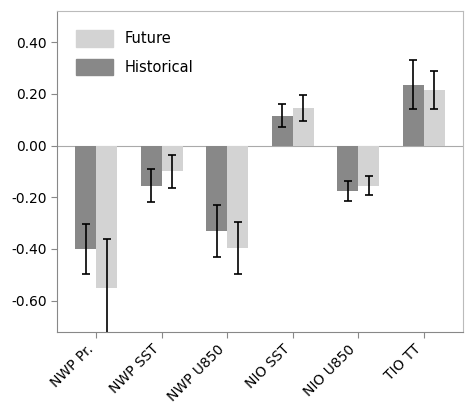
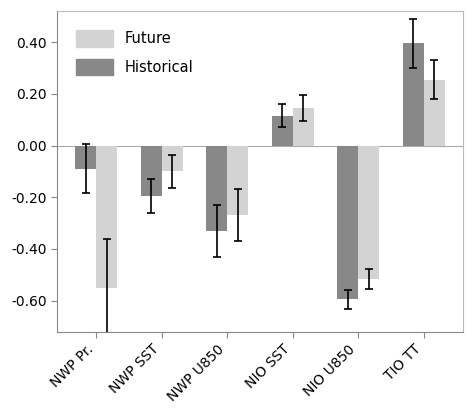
Historical/NWP Pr.: -0.400 -> -0.090
Historical/NWP SST: -0.155 -> -0.195
Future/NWP U850: -0.395 -> -0.270
Historical/NIO U850: -0.175 -> -0.595
Future/NIO U850: -0.155 -> -0.515
Historical/TIO TT: 0.235 -> 0.395
Future/TIO TT: 0.215 -> 0.255
